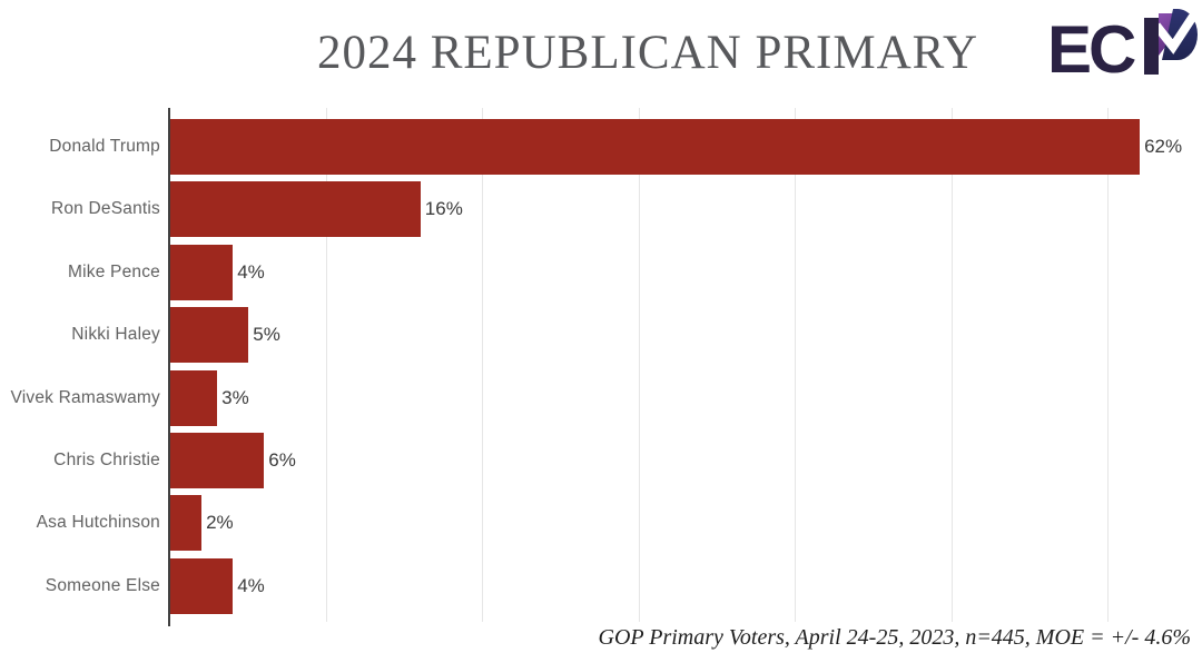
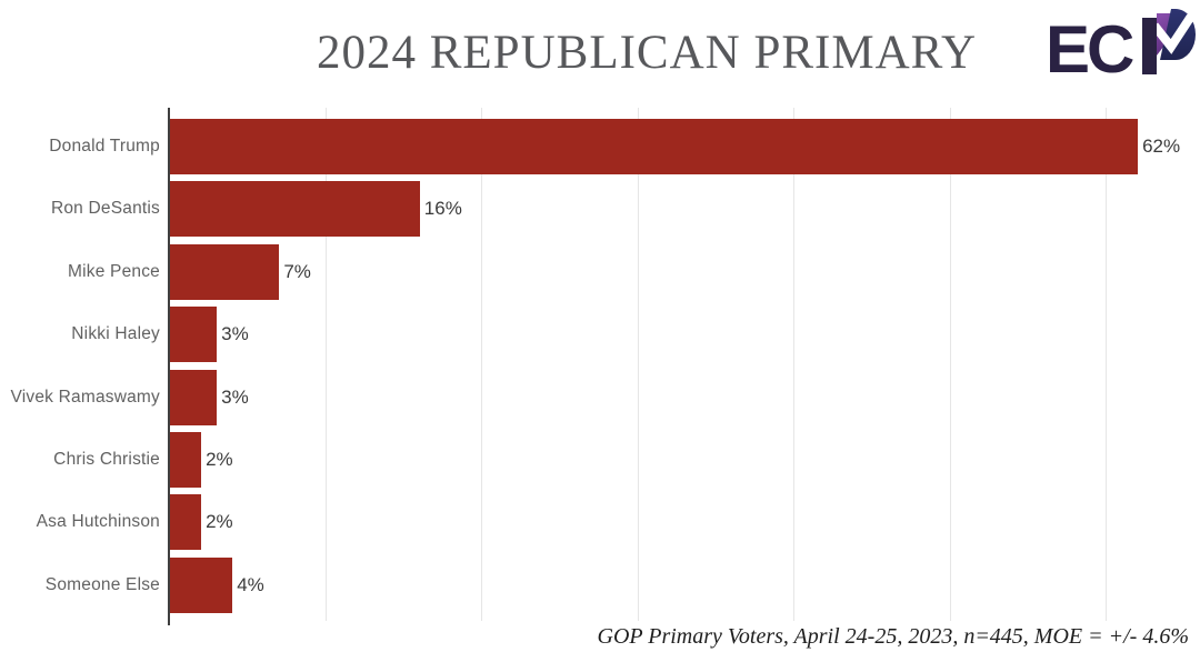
Mike Pence: 4% -> 7%
Nikki Haley: 5% -> 3%
Chris Christie: 6% -> 2%
